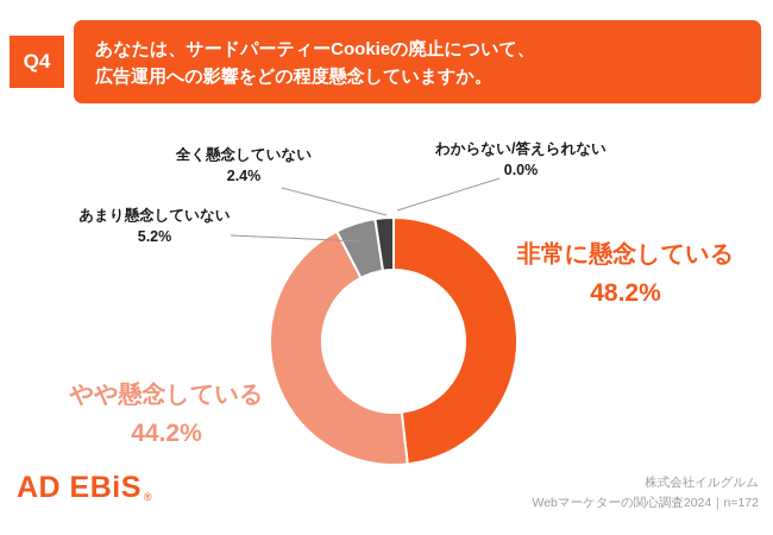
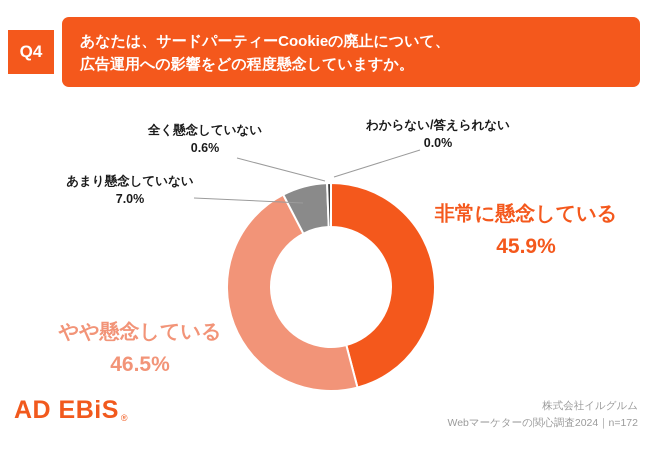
非常に懸念している: 48.2% -> 45.9%
やや懸念している: 44.2% -> 46.5%
あまり懸念していない: 5.2% -> 7.0%
全く懸念していない: 2.4% -> 0.6%
